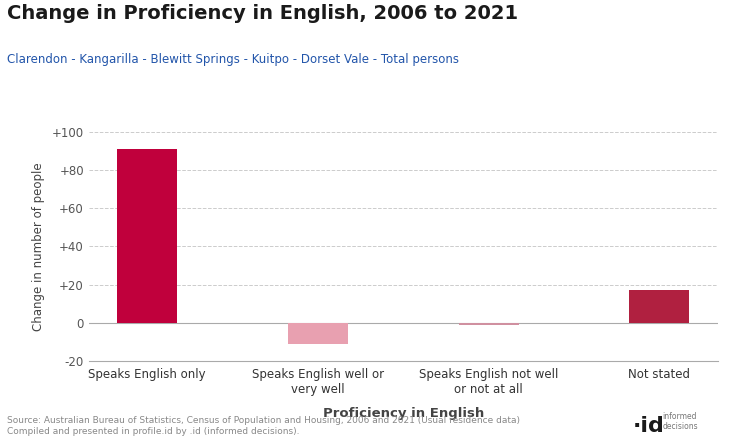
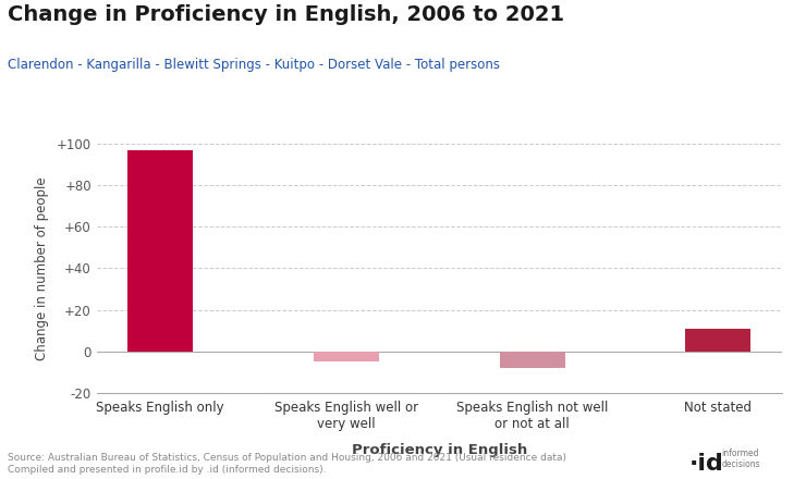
Speaks English only: 91 -> 97
Speaks English well or very well: -11 -> -5
Speaks English not well or not at all: -1 -> -8
Not stated: 17 -> 11
